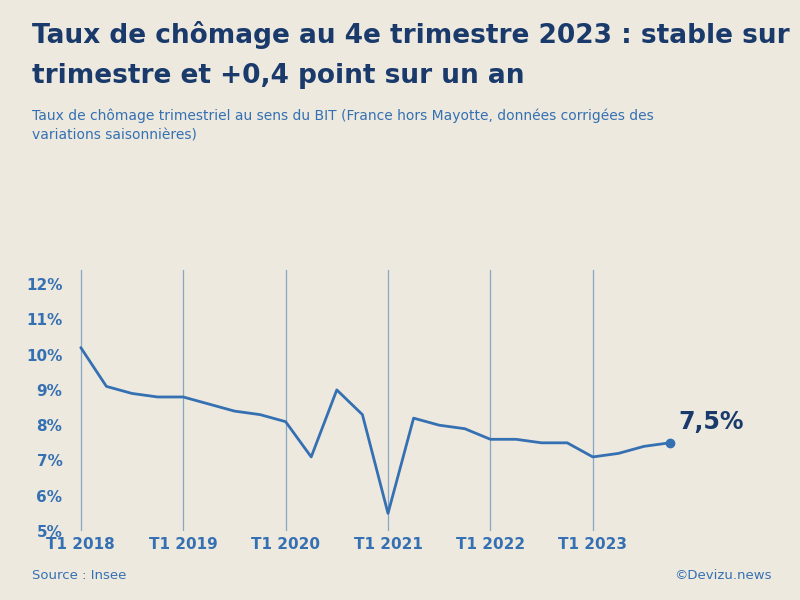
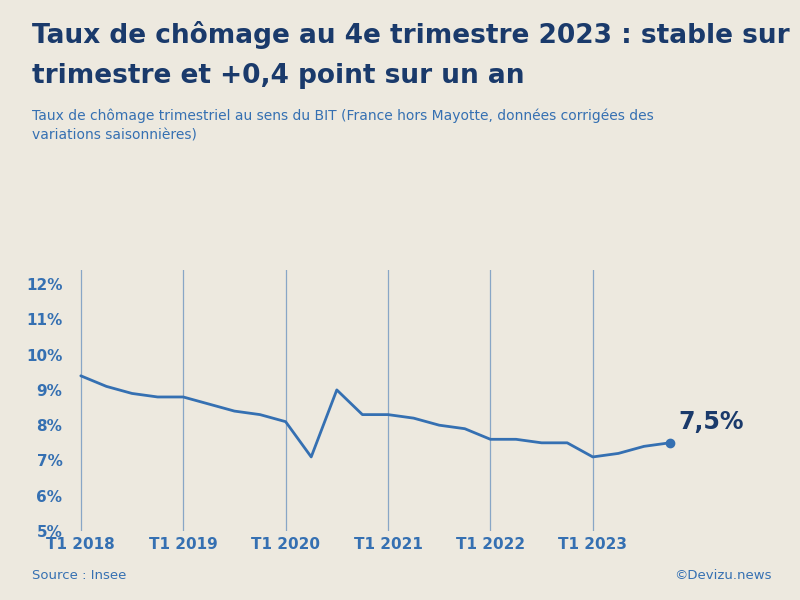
T1 2018: 10.2% -> 9.4%
T1 2021: 5.5% -> 8.3%
